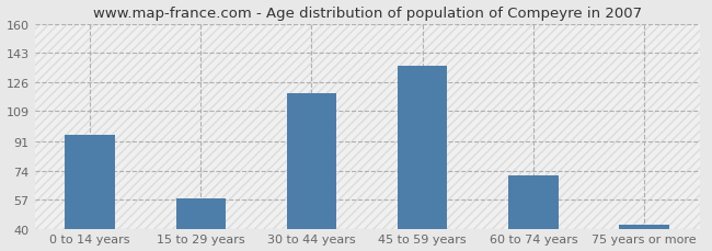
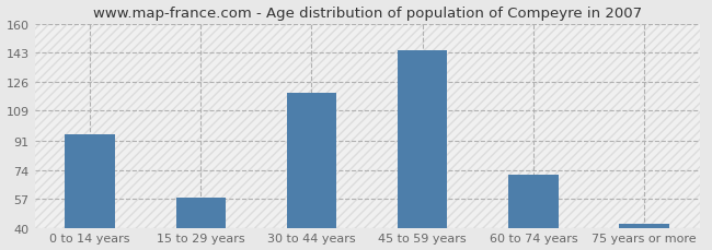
45 to 59 years: 135 -> 144
